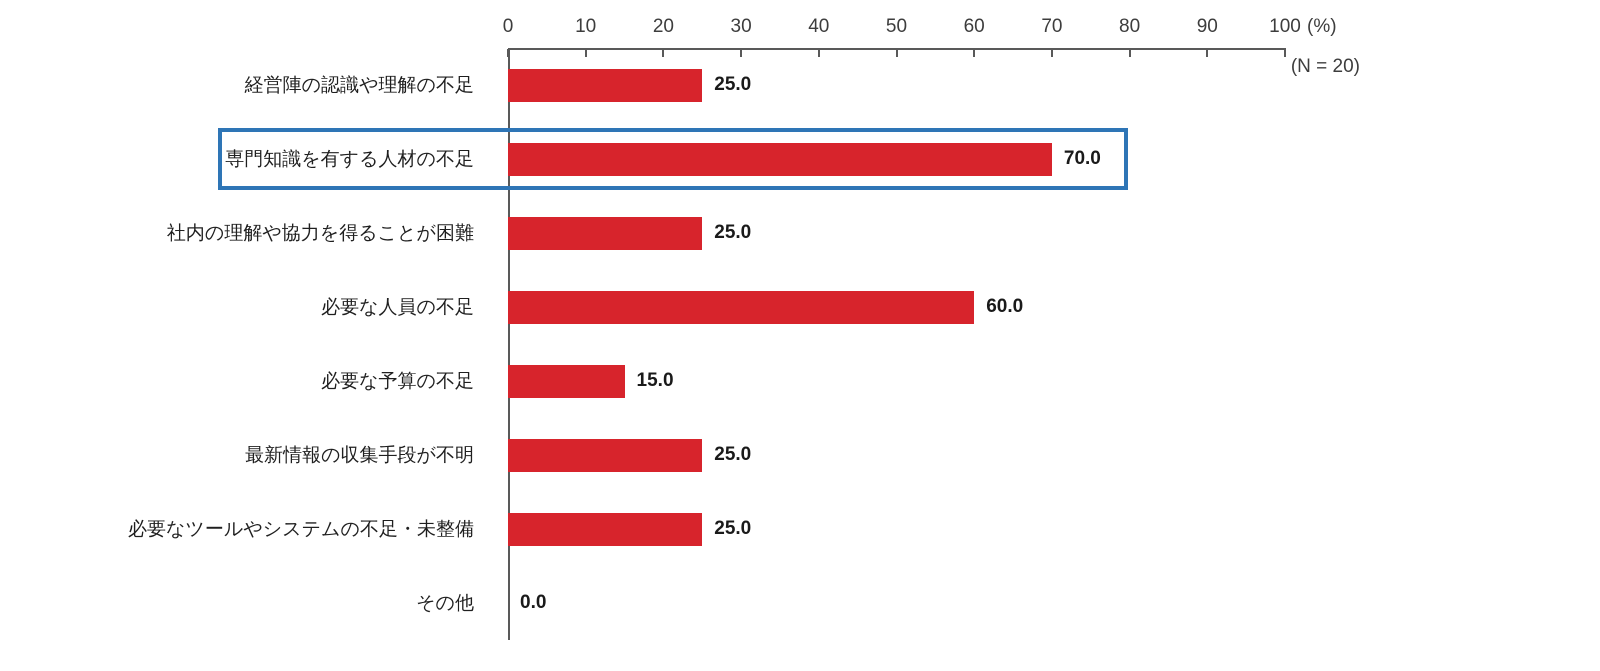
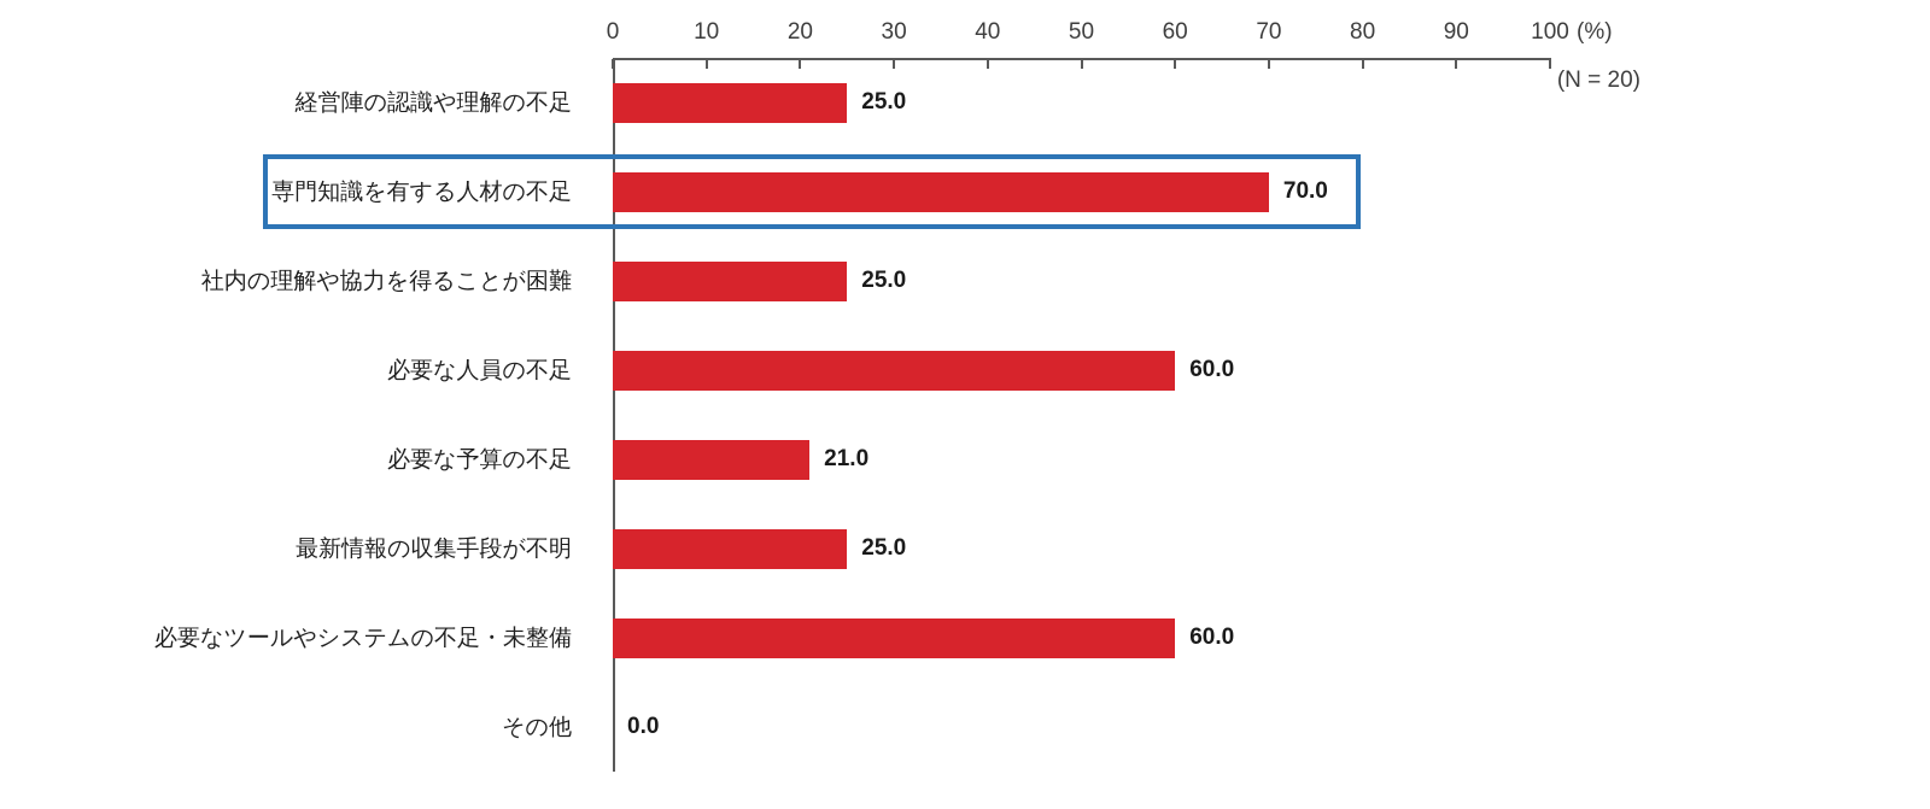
必要な予算の不足: 15.0 -> 21.0
必要なツールやシステムの不足・未整備: 25.0 -> 60.0
